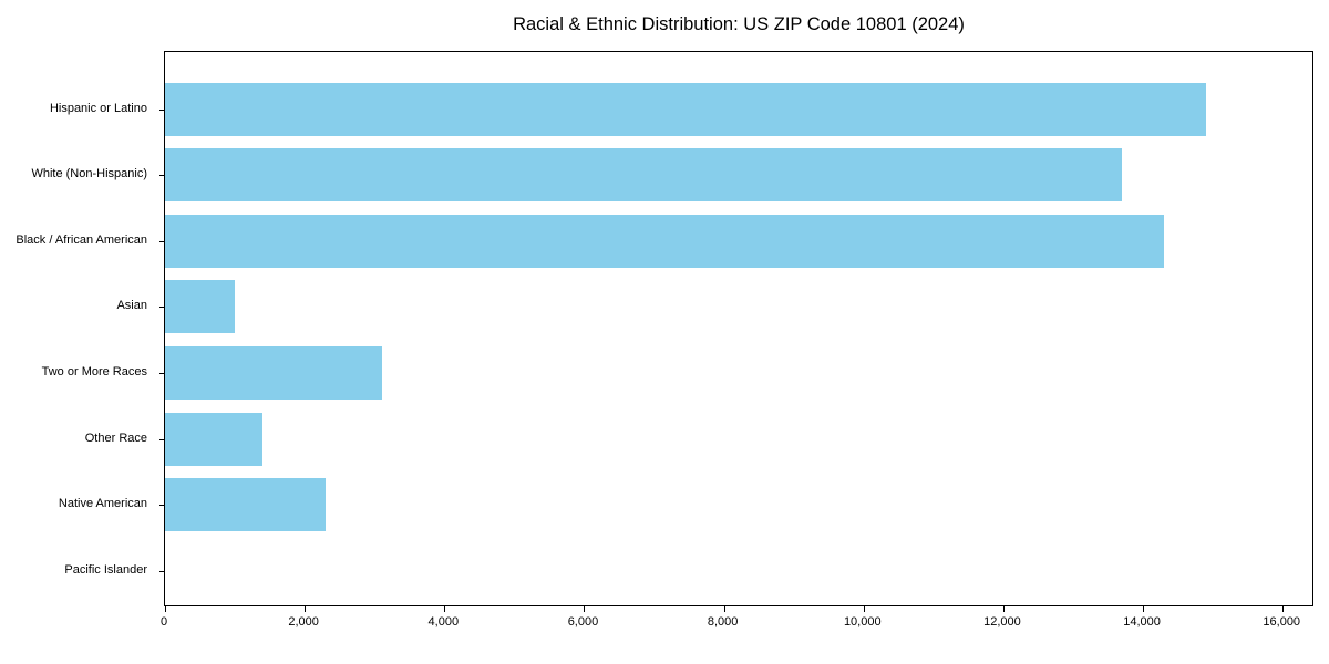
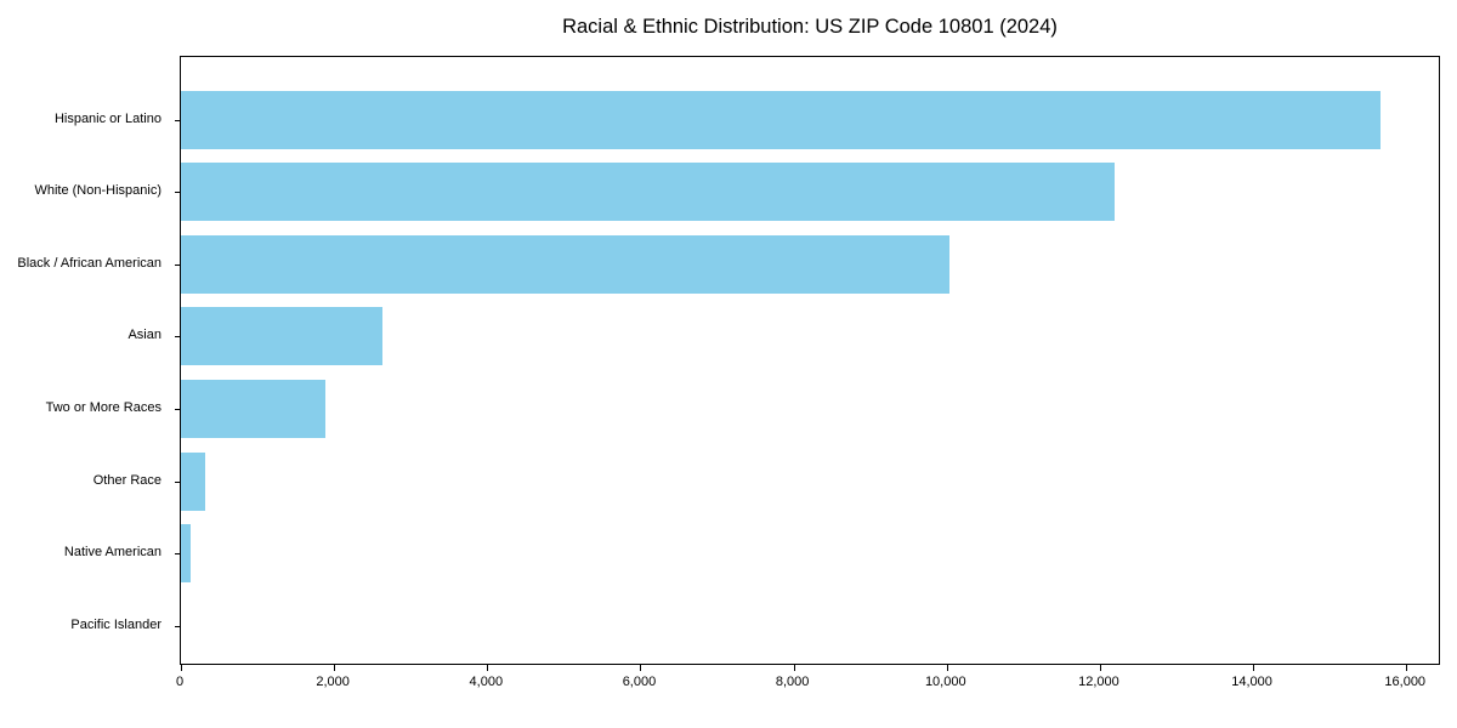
Hispanic or Latino: 14900 -> 15700
White (Non-Hispanic): 13700 -> 12200
Black / African American: 14300 -> 10000
Asian: 1000 -> 2600
Two or More Races: 3100 -> 1900
Other Race: 1400 -> 300
Native American: 2300 -> 100
